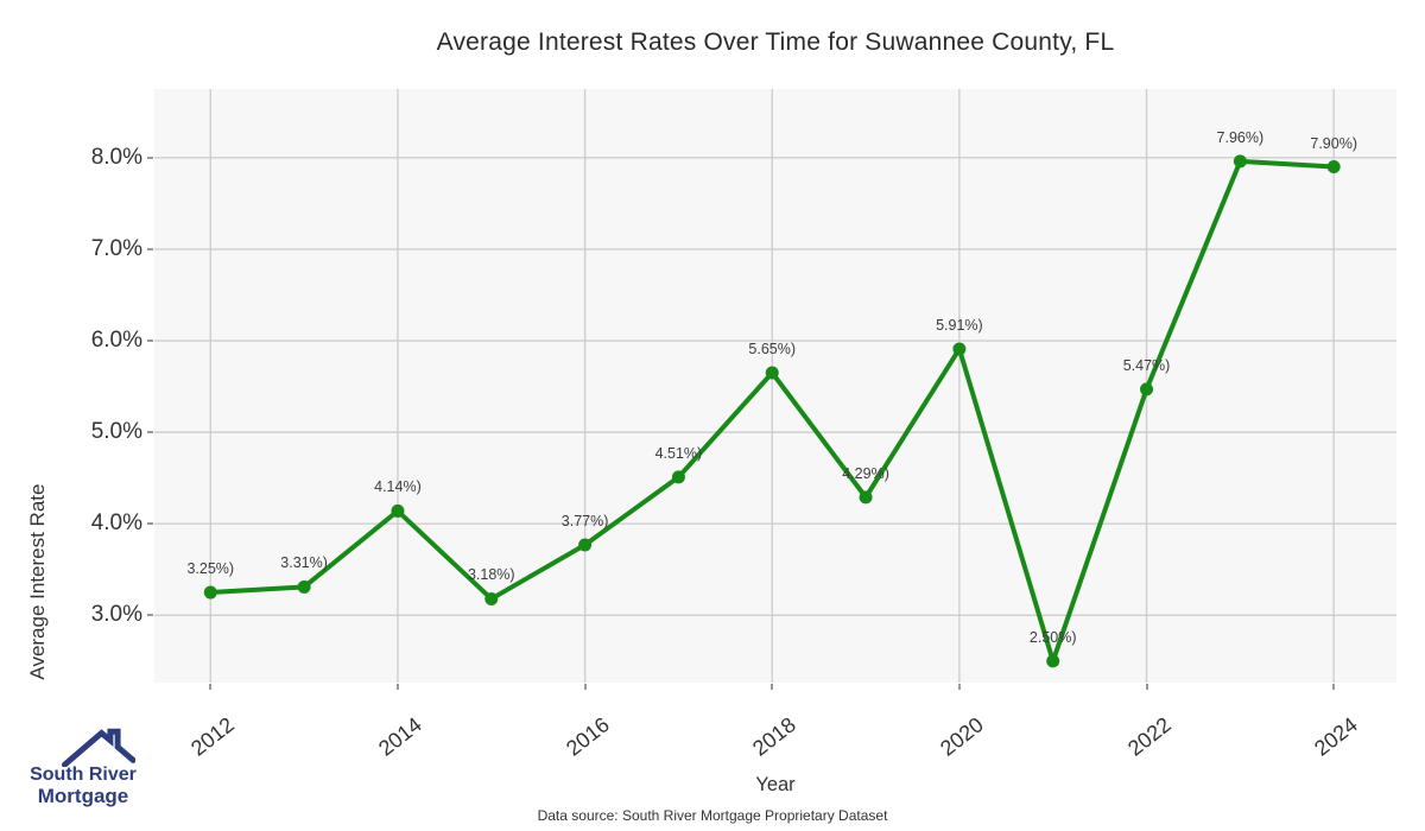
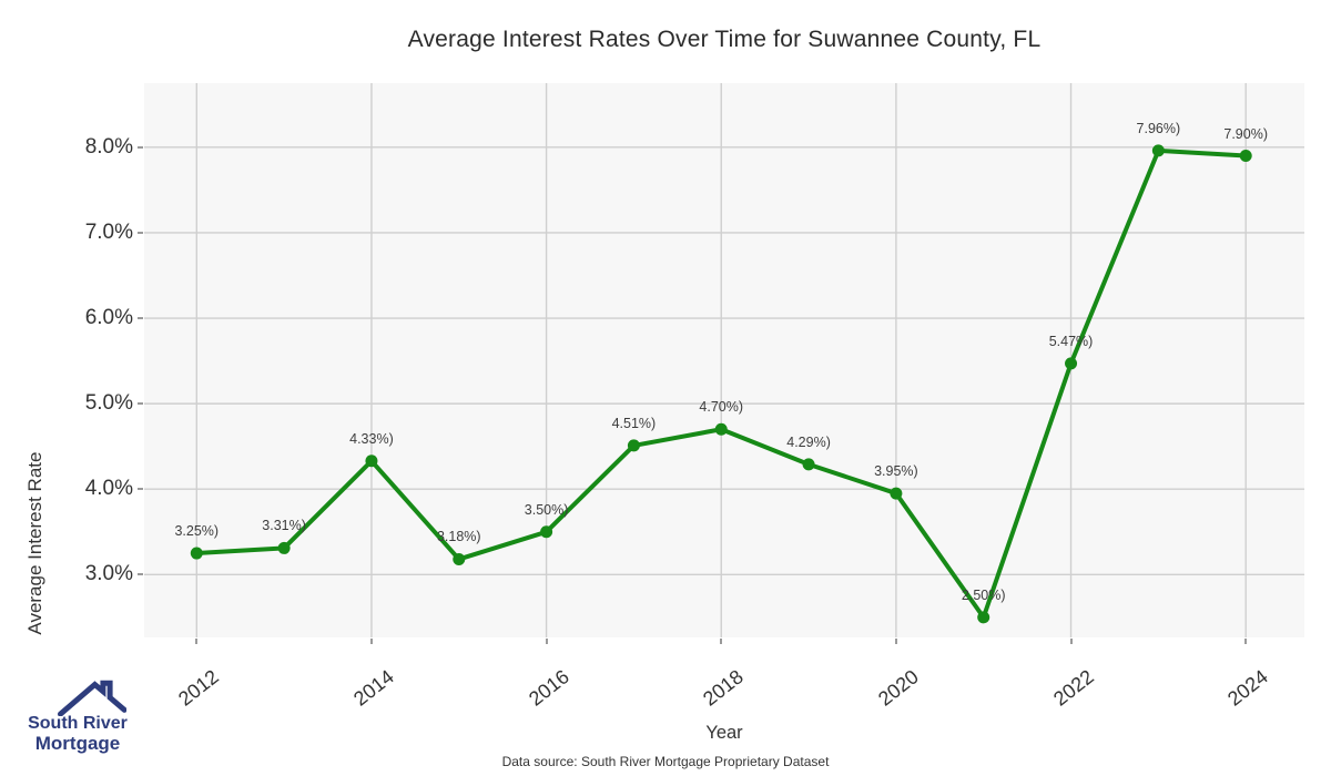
2014: 4.14% -> 4.33%
2016: 3.77% -> 3.50%
2018: 5.65% -> 4.70%
2020: 5.91% -> 3.95%
